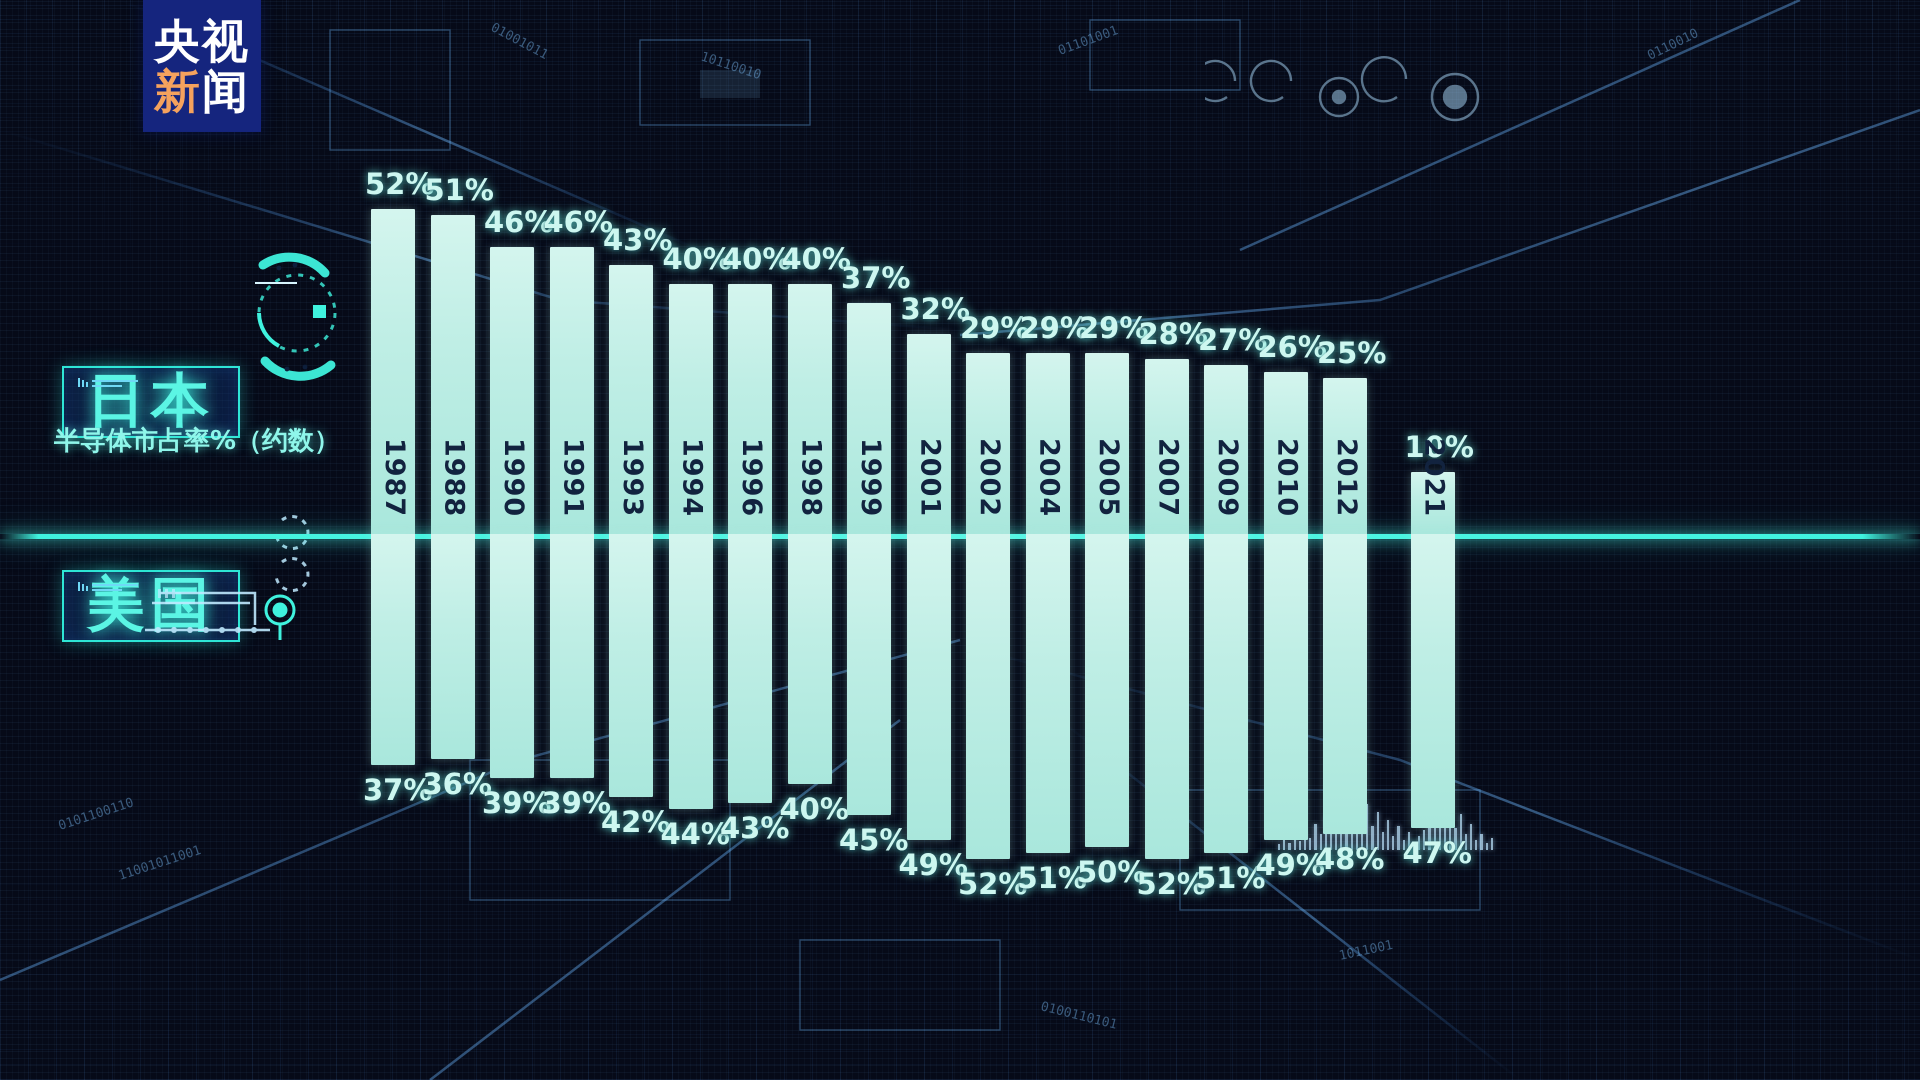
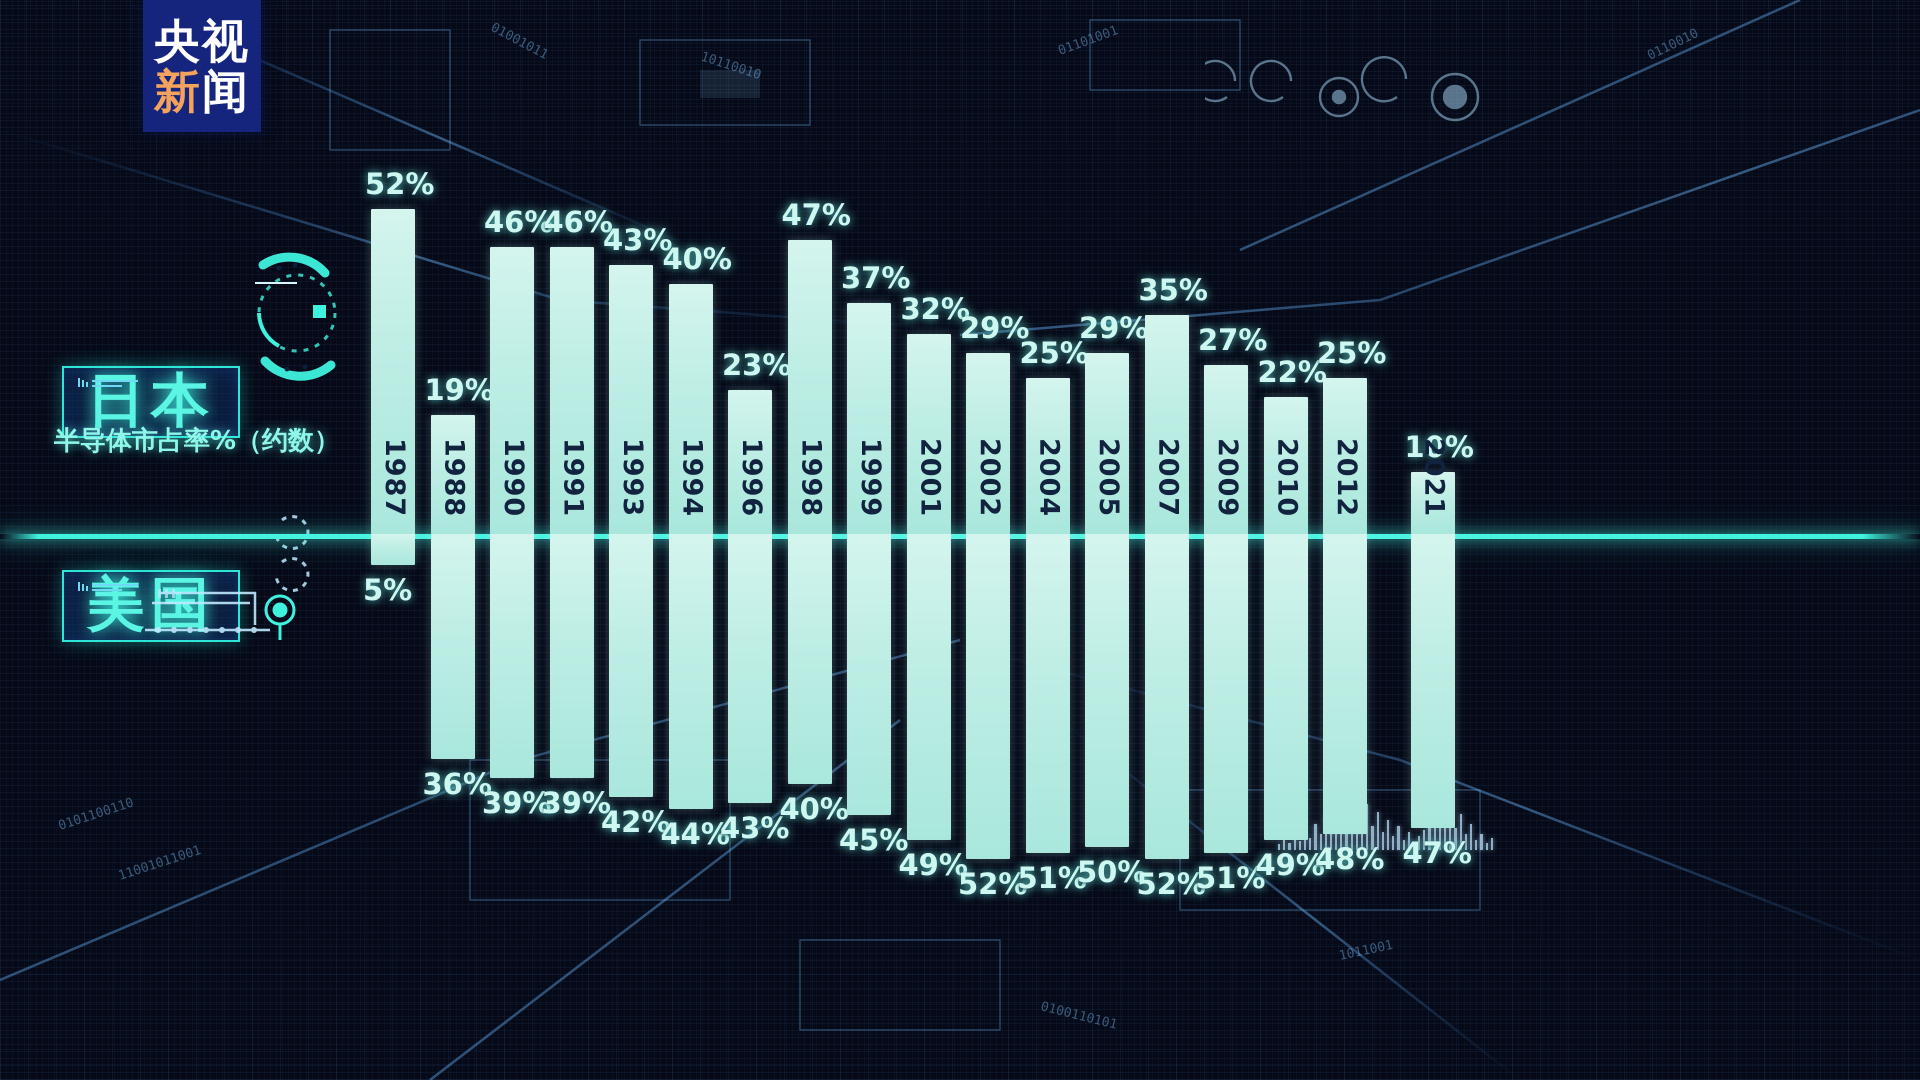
美国/1987: 37% -> 5%
日本/1988: 51% -> 19%
日本/1996: 40% -> 23%
日本/1998: 40% -> 47%
日本/2004: 29% -> 25%
日本/2007: 28% -> 35%
日本/2010: 26% -> 22%
